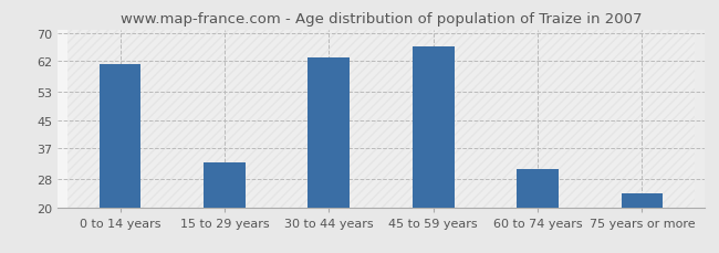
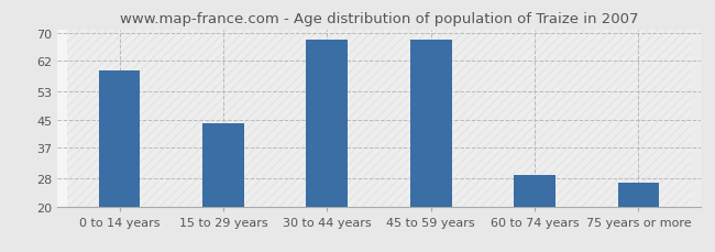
0 to 14 years: 61 -> 59
15 to 29 years: 33 -> 44
30 to 44 years: 63 -> 68
45 to 59 years: 66 -> 68
60 to 74 years: 31 -> 29
75 years or more: 24 -> 27
